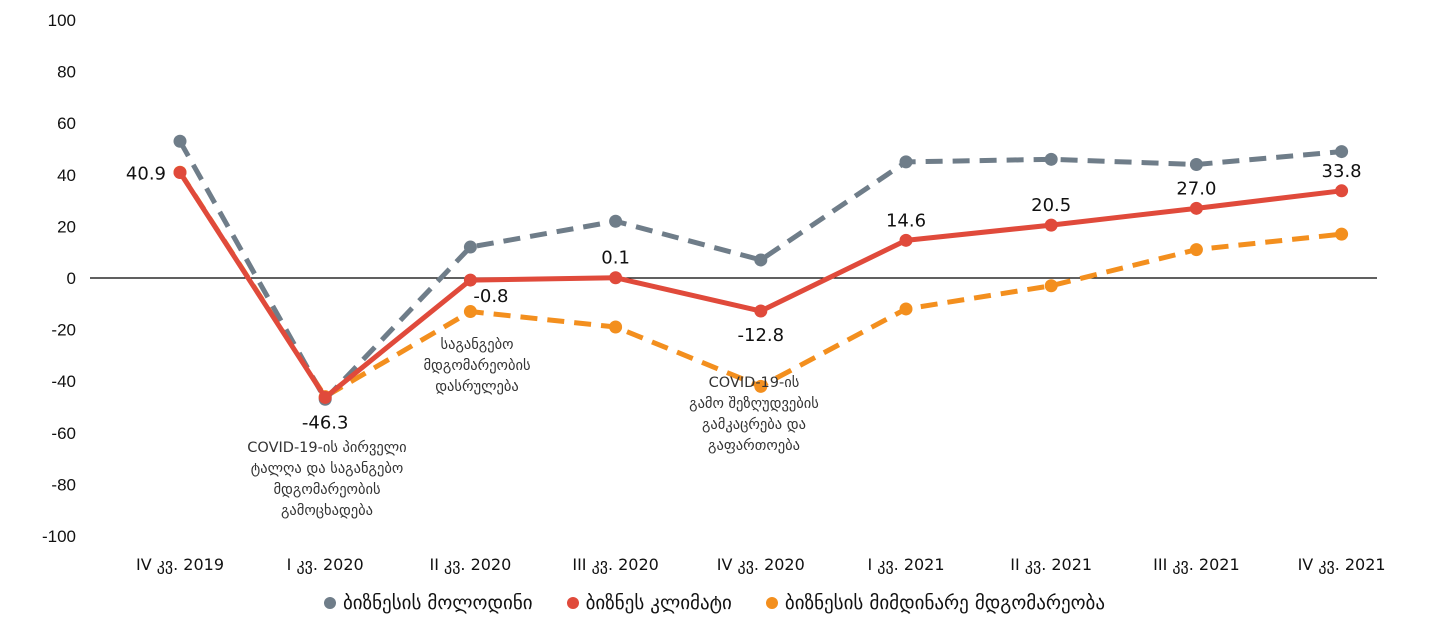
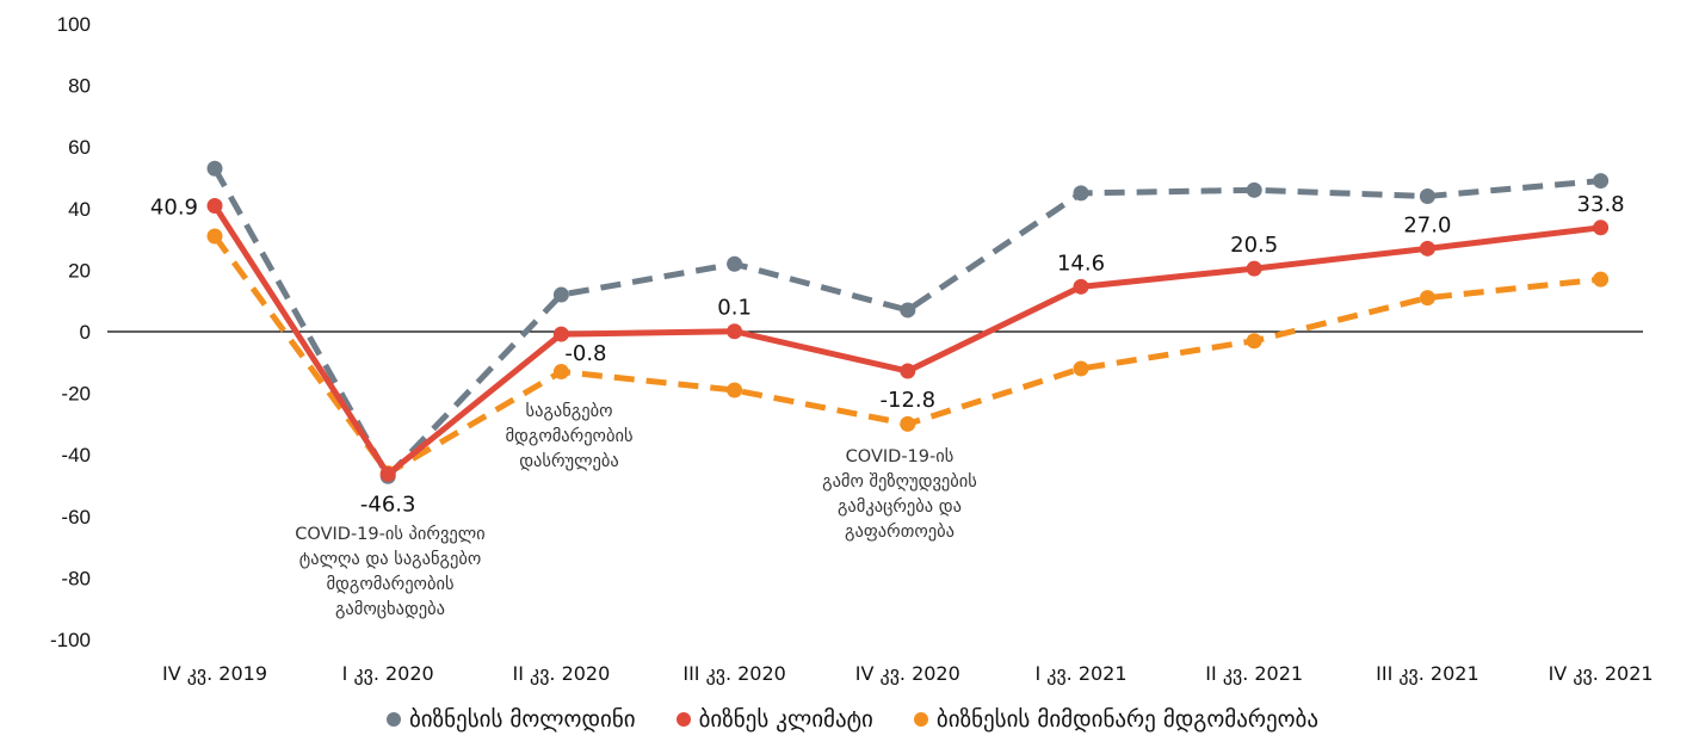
ბიზნესის მიმდინარე მდგომარეობა/IV კვ. 2019: 41 -> 31
ბიზნესის მიმდინარე მდგომარეობა/IV კვ. 2020: -42 -> -30
